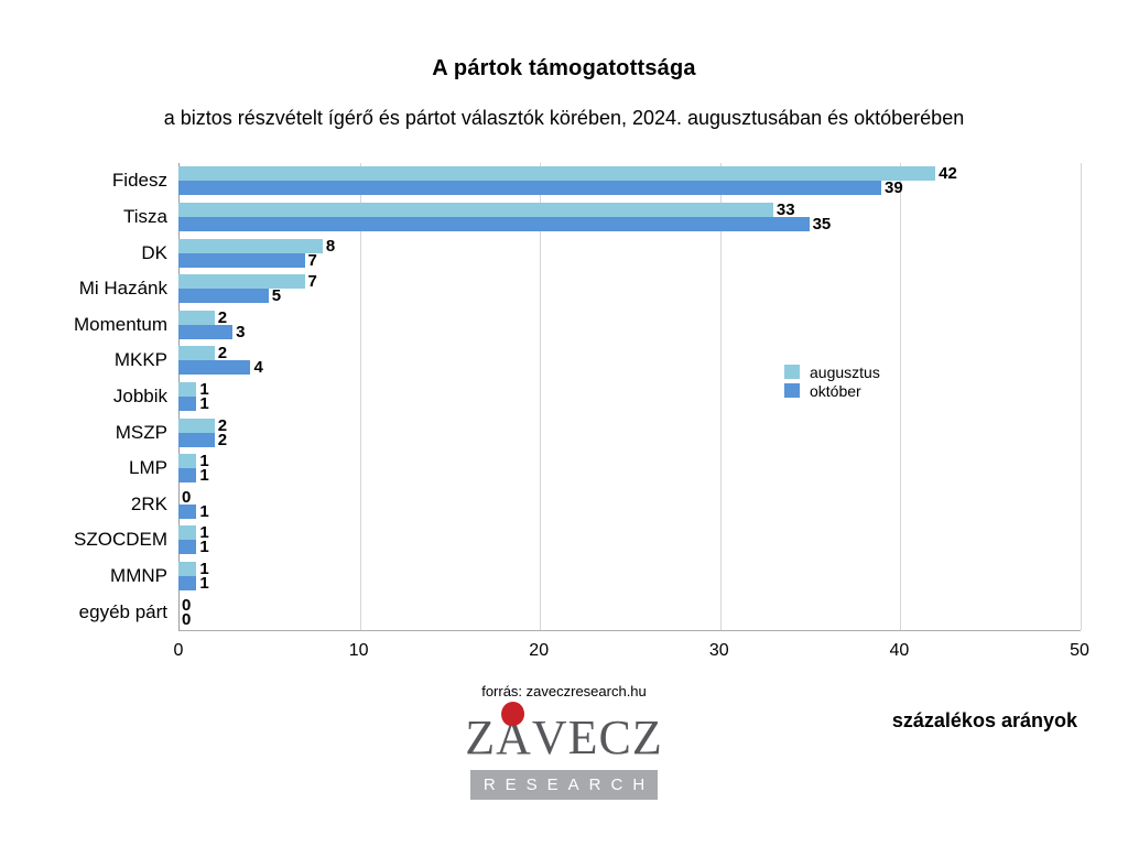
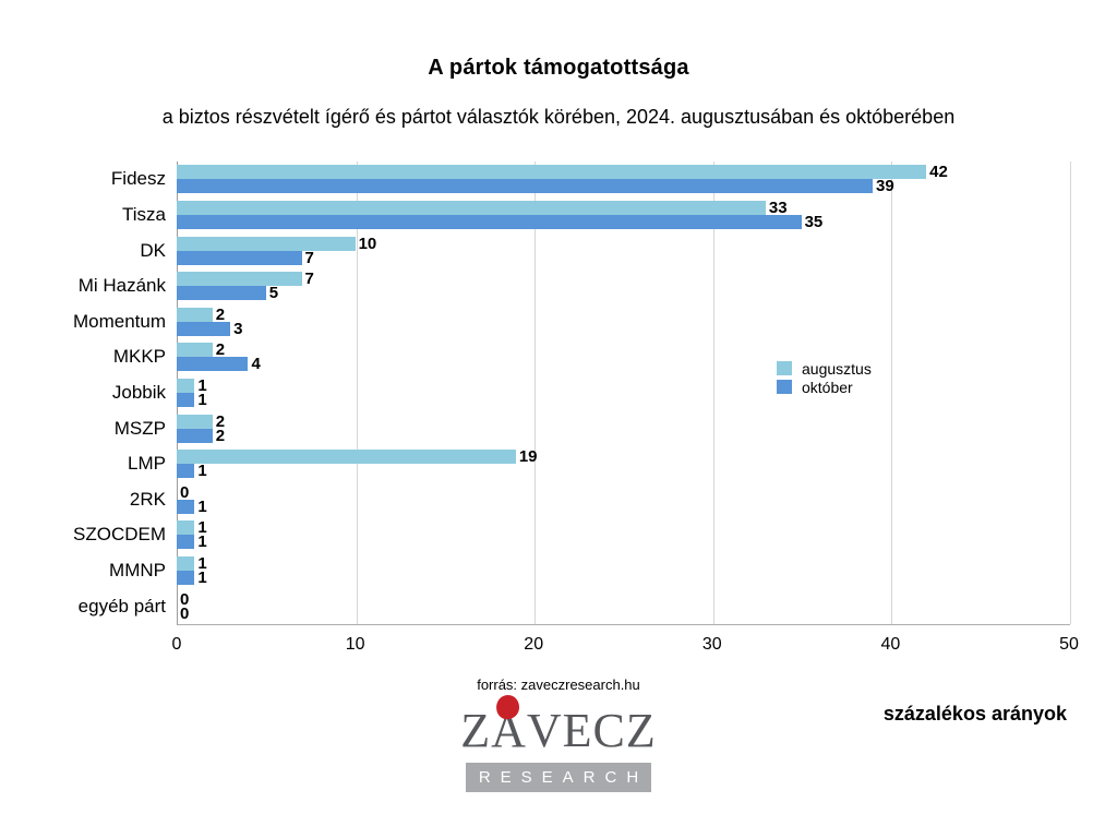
augusztus/DK: 8 -> 10
augusztus/LMP: 1 -> 19
